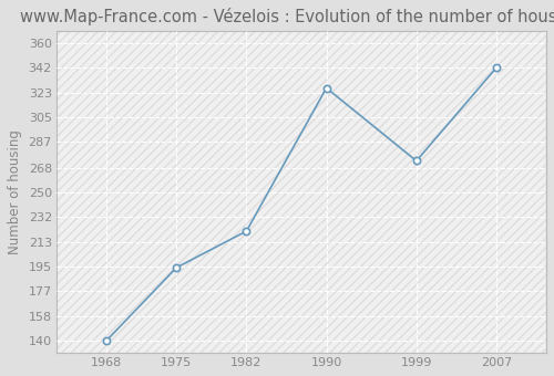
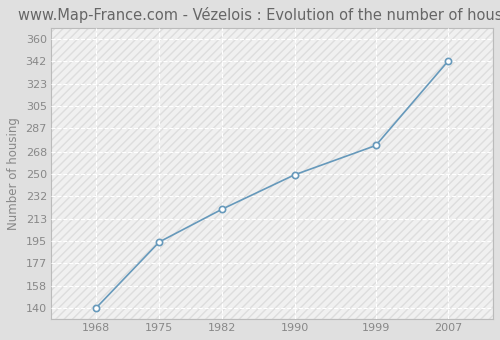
1990: 327 -> 249
